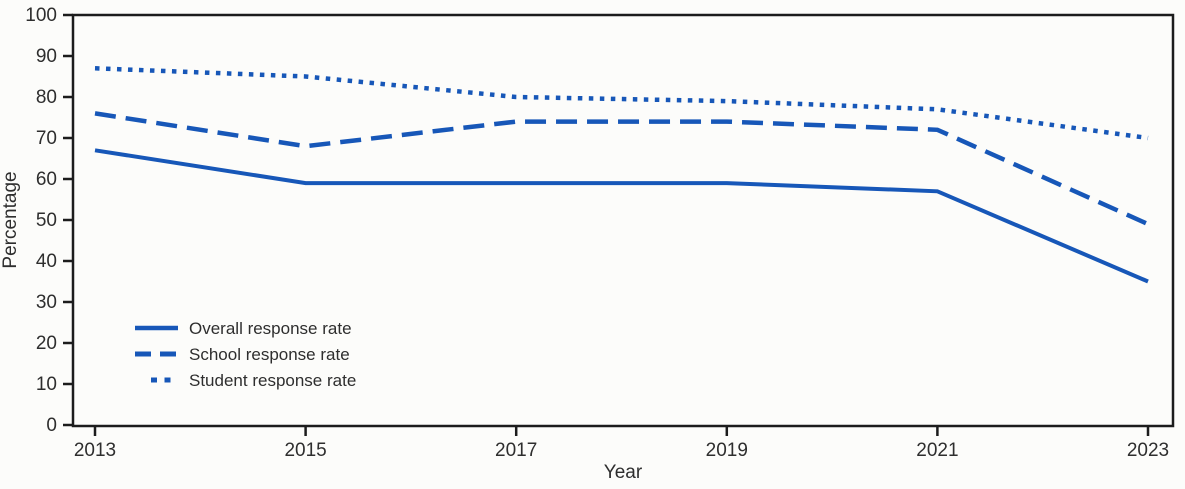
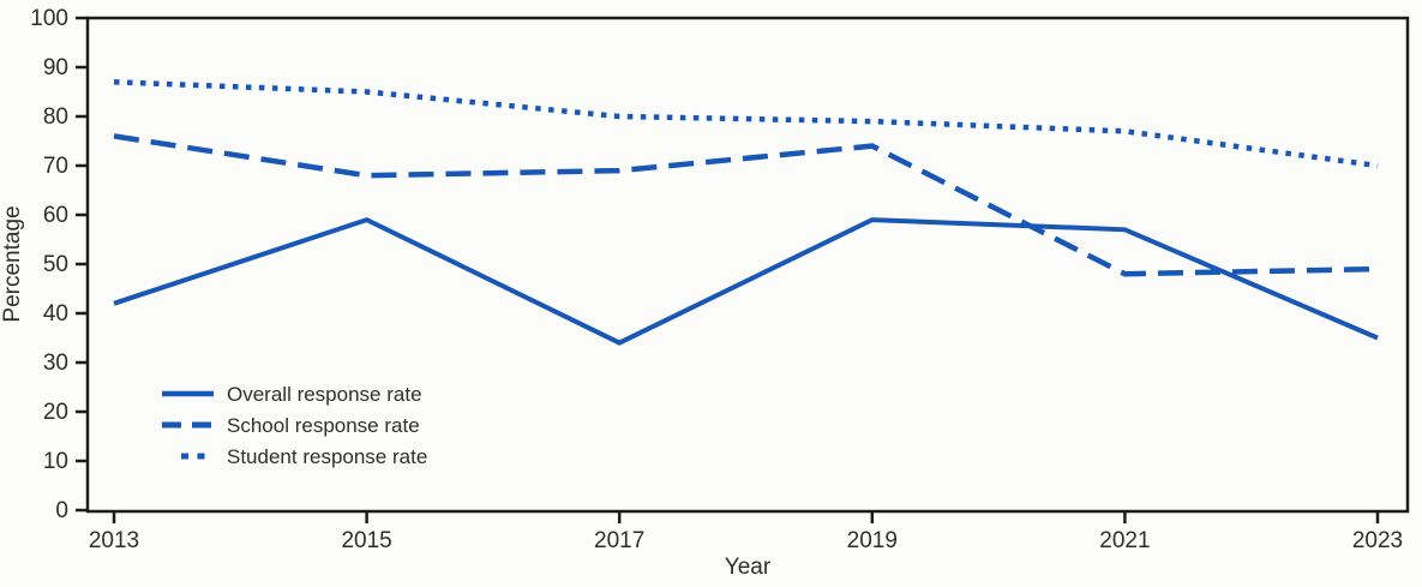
Overall response rate/2013: 67 -> 42
Overall response rate/2017: 59 -> 34
School response rate/2017: 74 -> 69
School response rate/2021: 72 -> 48
